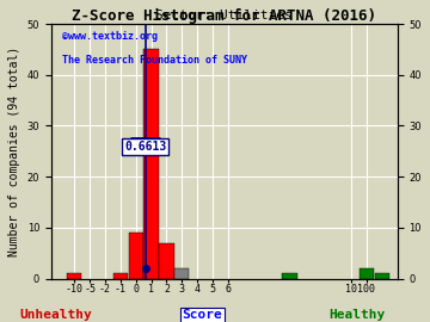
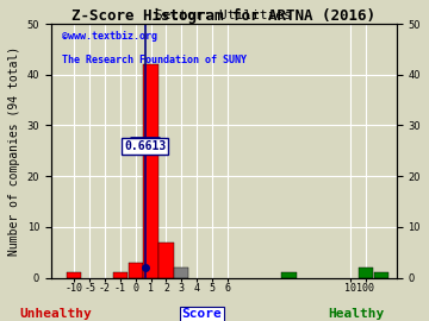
0: 9 -> 3
1: 45 -> 42
